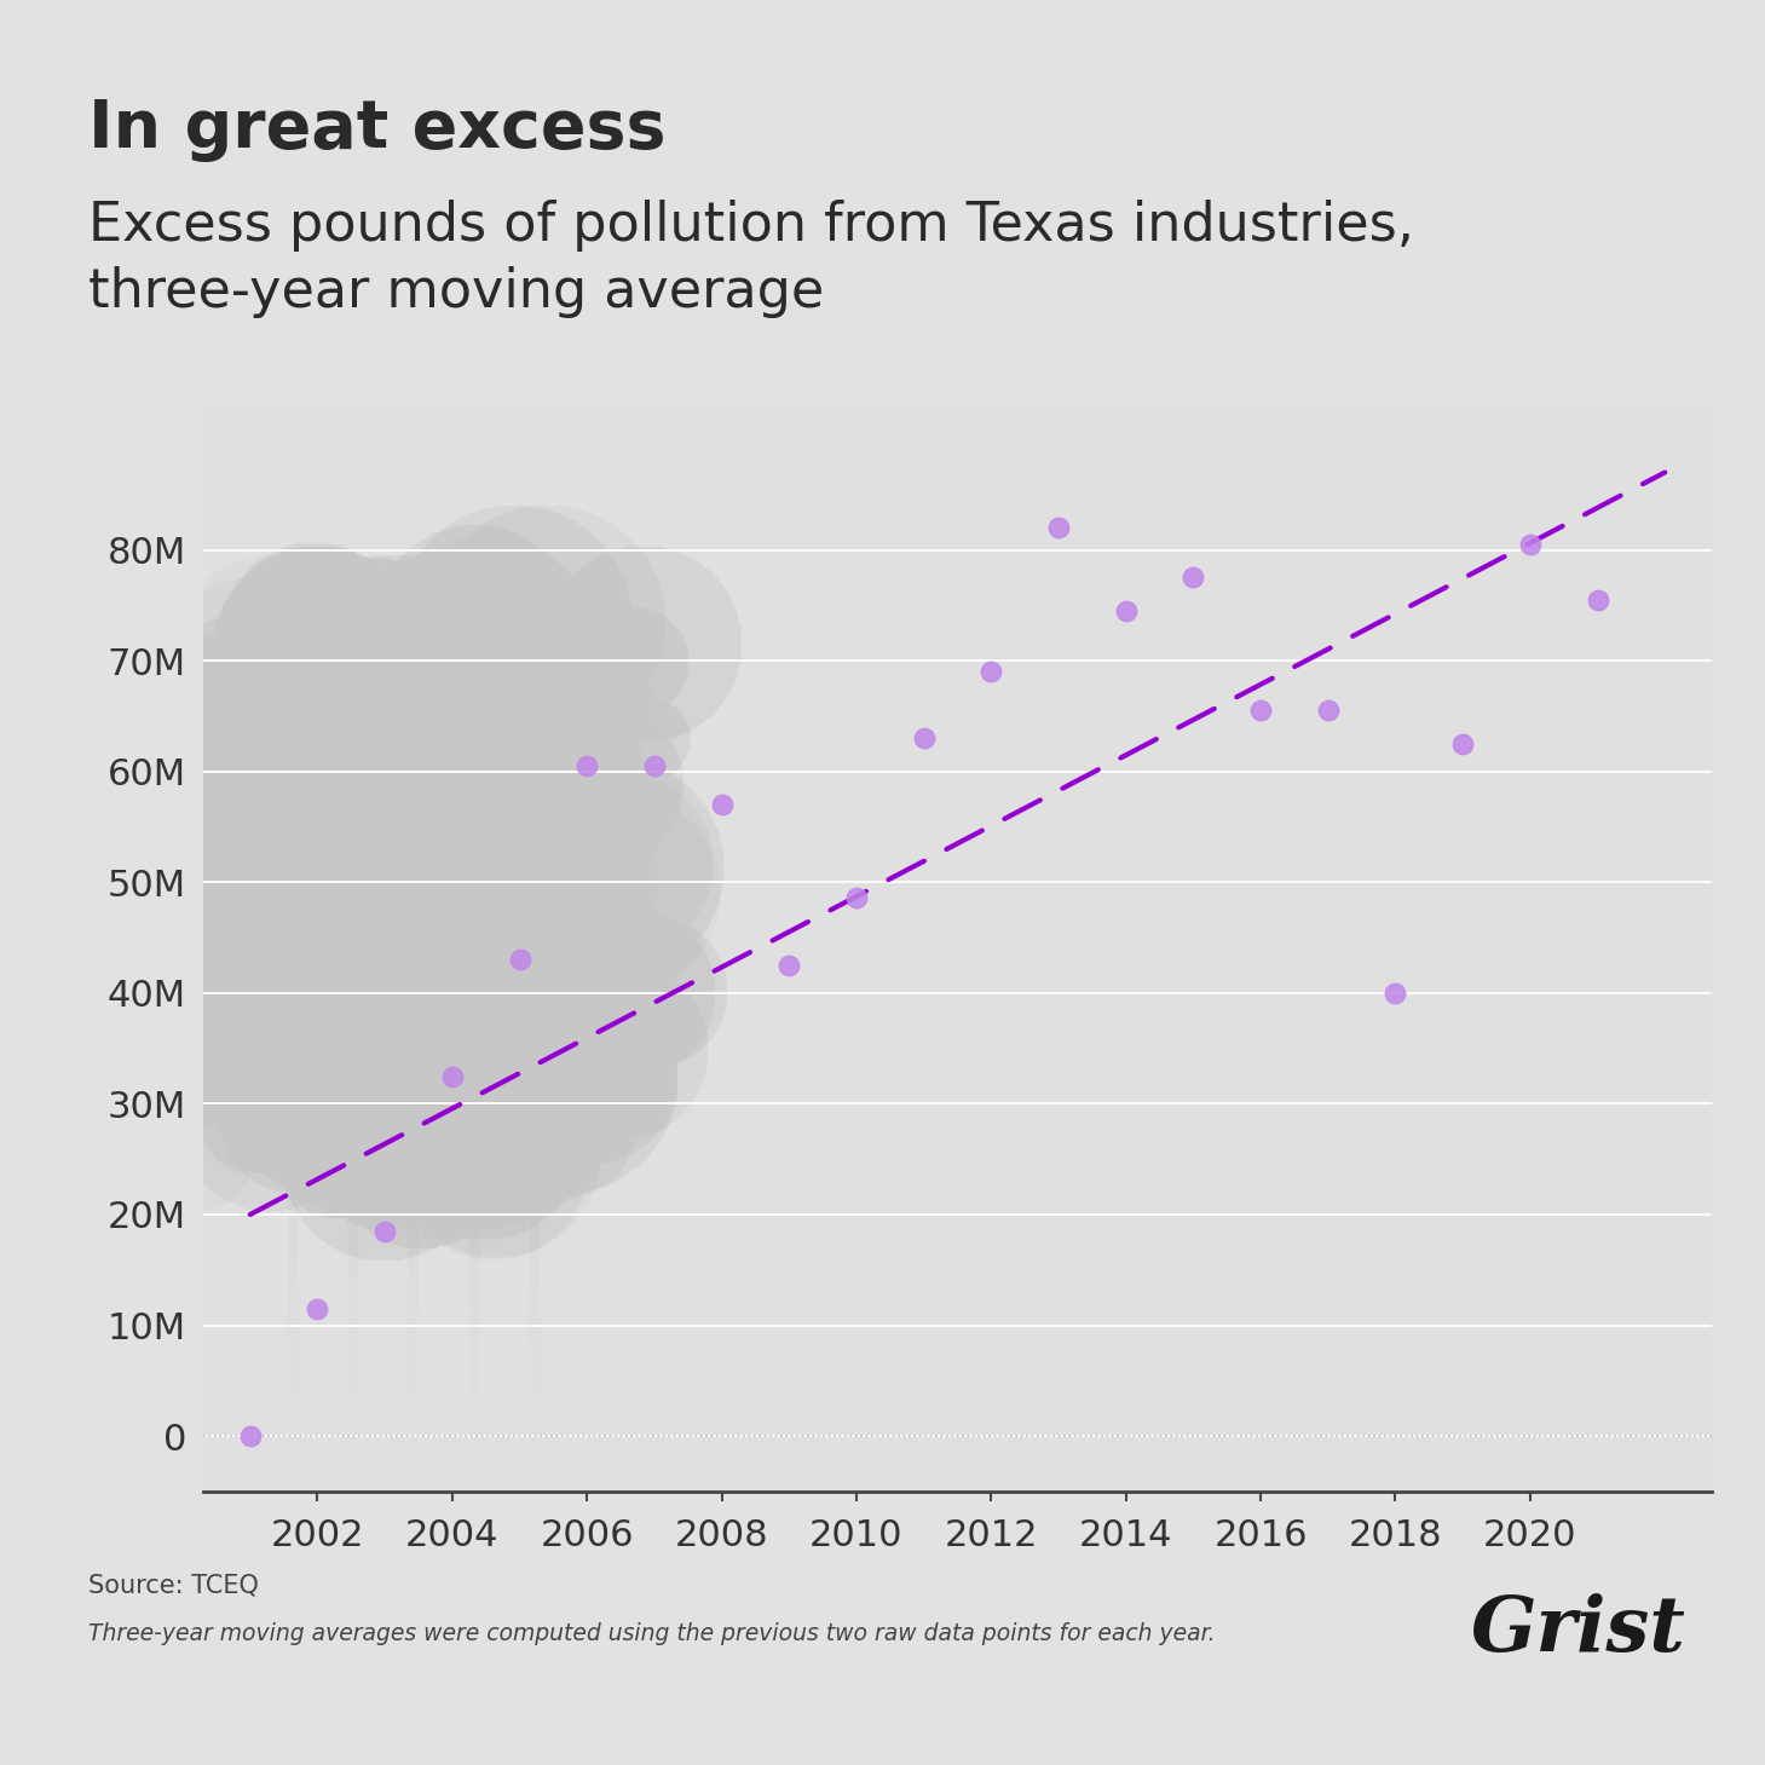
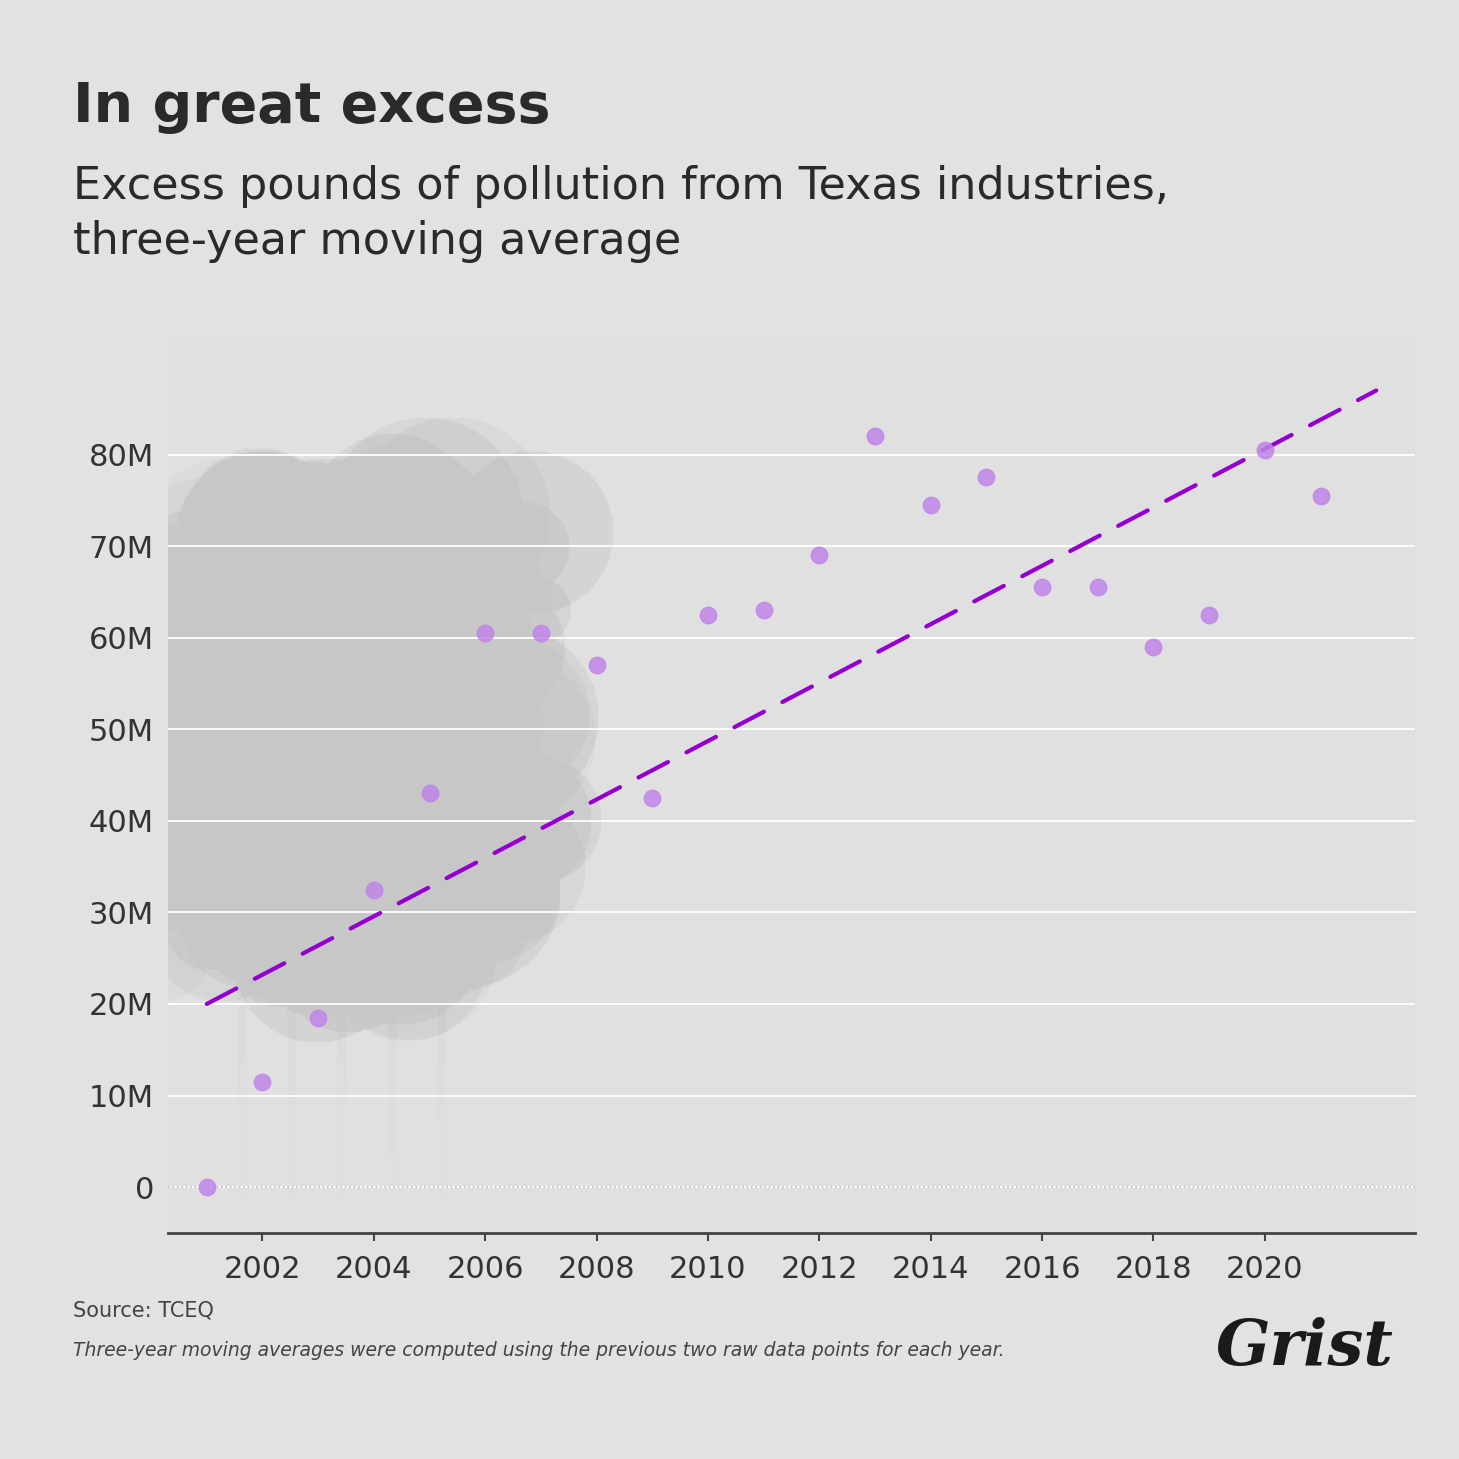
2010: 48.6M -> 62.5M
2018: 40.0M -> 59.0M
